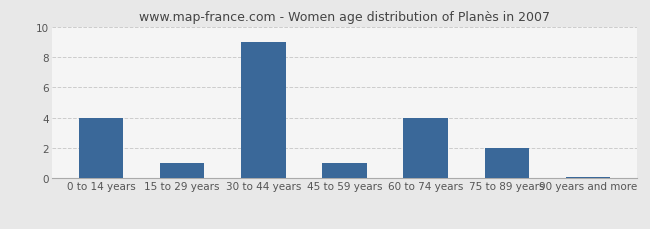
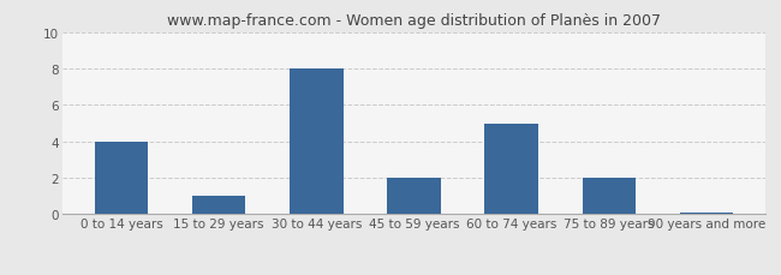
30 to 44 years: 9.0 -> 8.0
45 to 59 years: 1.0 -> 2.0
60 to 74 years: 4.0 -> 5.0
